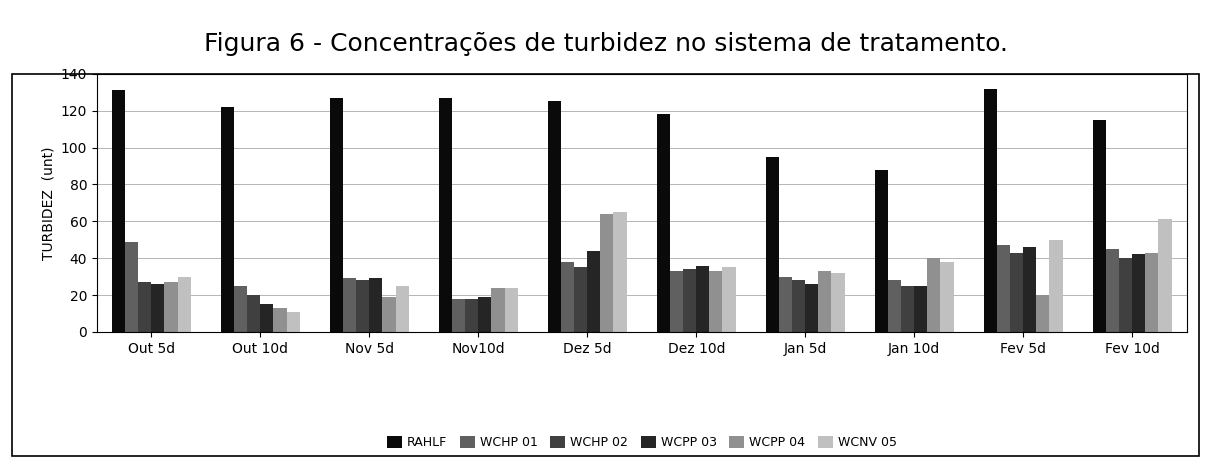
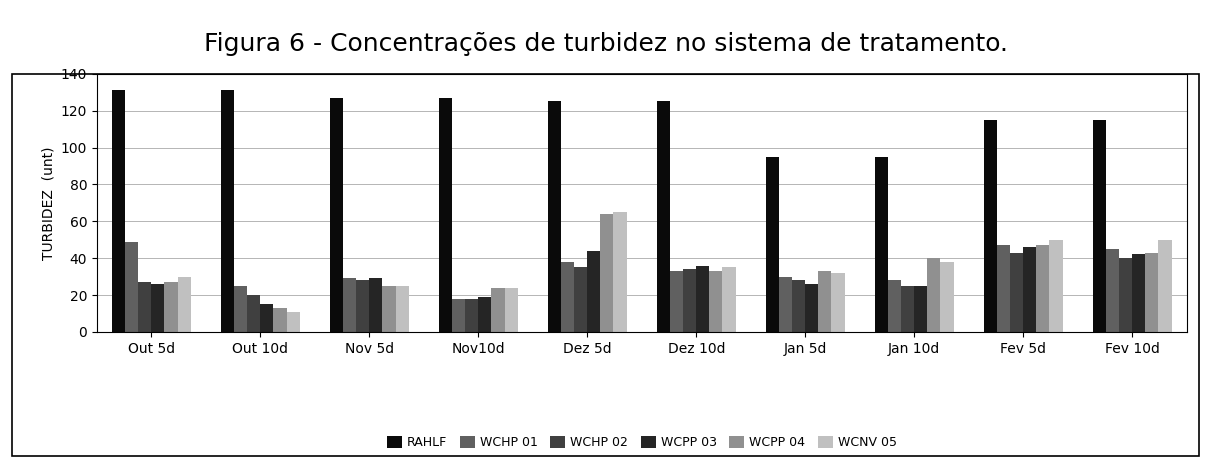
RAHLF/Out 10d: 122 -> 131
WCPP 04/Nov 5d: 19 -> 25
RAHLF/Dez 10d: 118 -> 125
RAHLF/Jan 10d: 88 -> 95
RAHLF/Fev 5d: 132 -> 115
WCPP 04/Fev 5d: 20 -> 47
WCNV 05/Fev 10d: 61 -> 50
